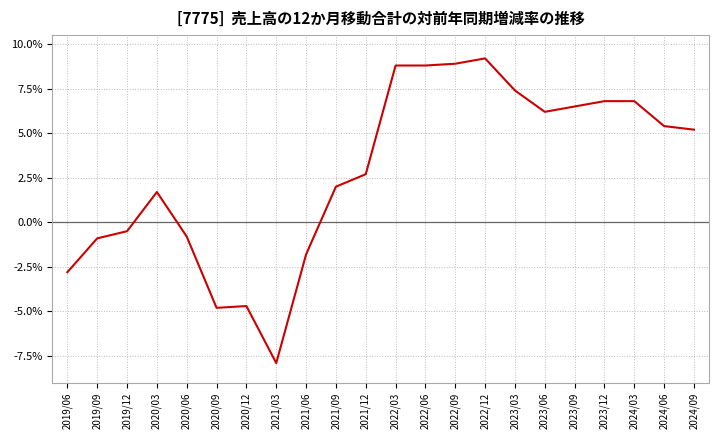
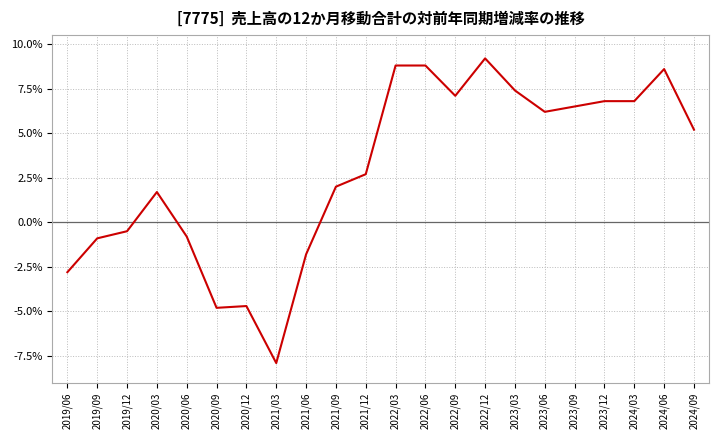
2022/09: 8.9% -> 7.1%
2024/06: 5.4% -> 8.6%
